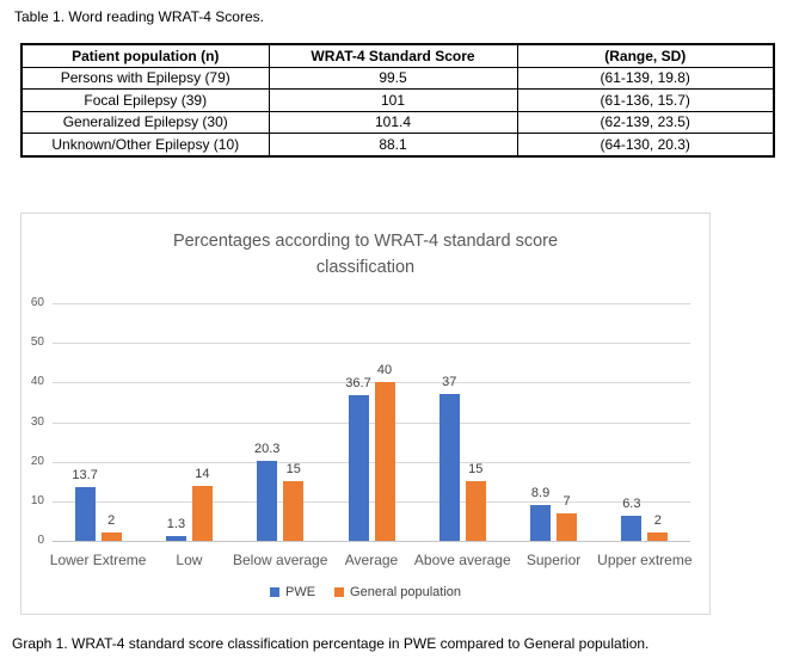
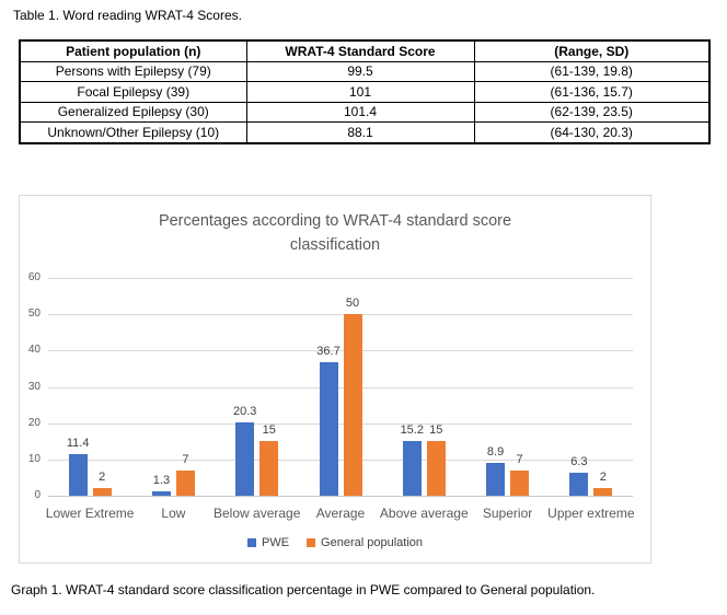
PWE/Lower Extreme: 13.7 -> 11.4
General population/Low: 14 -> 7
General population/Average: 40 -> 50
PWE/Above average: 37 -> 15.2
